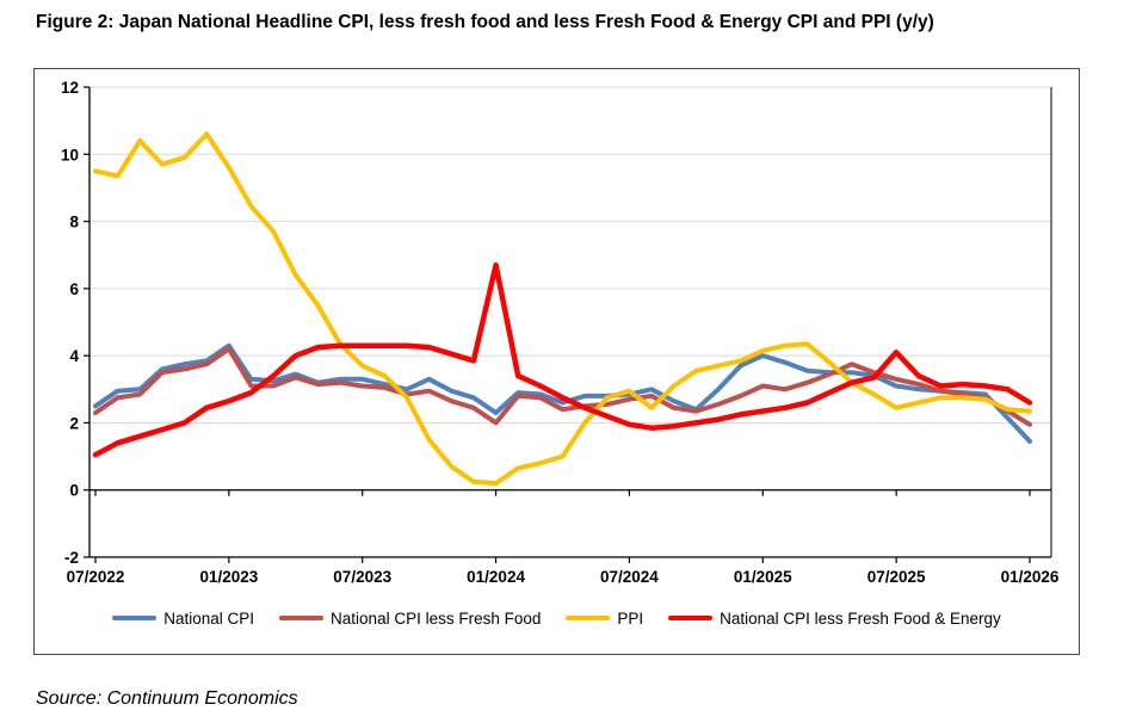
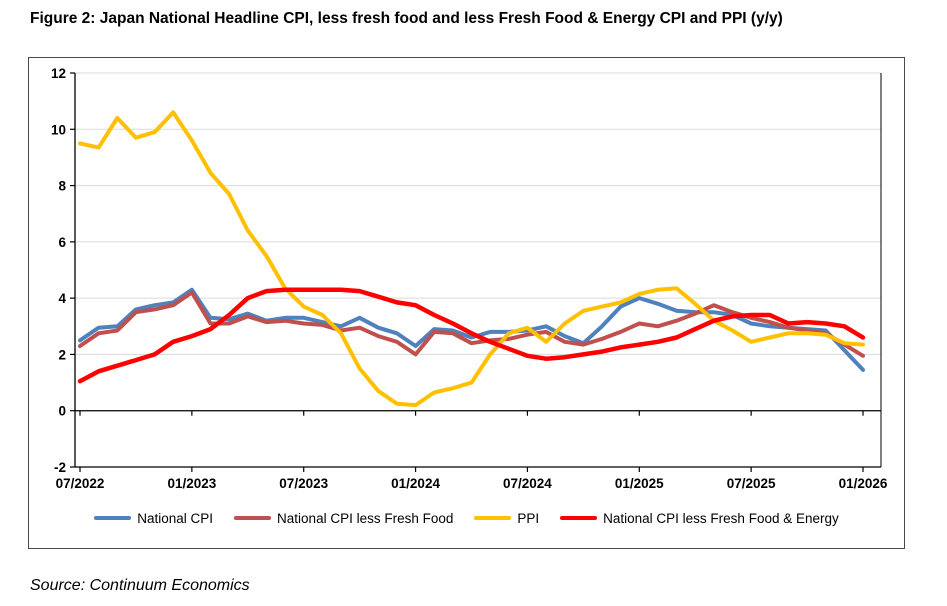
National CPI less Fresh Food & Energy/01/2024: 6.7 -> 3.8
National CPI less Fresh Food & Energy/07/2025: 4.1 -> 3.4
